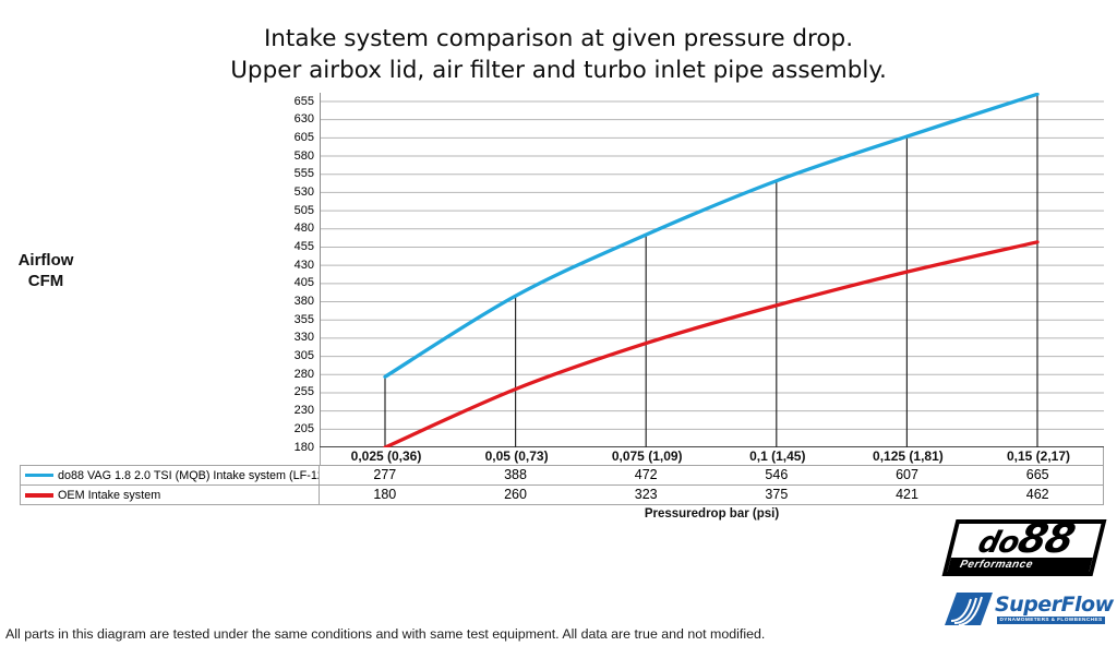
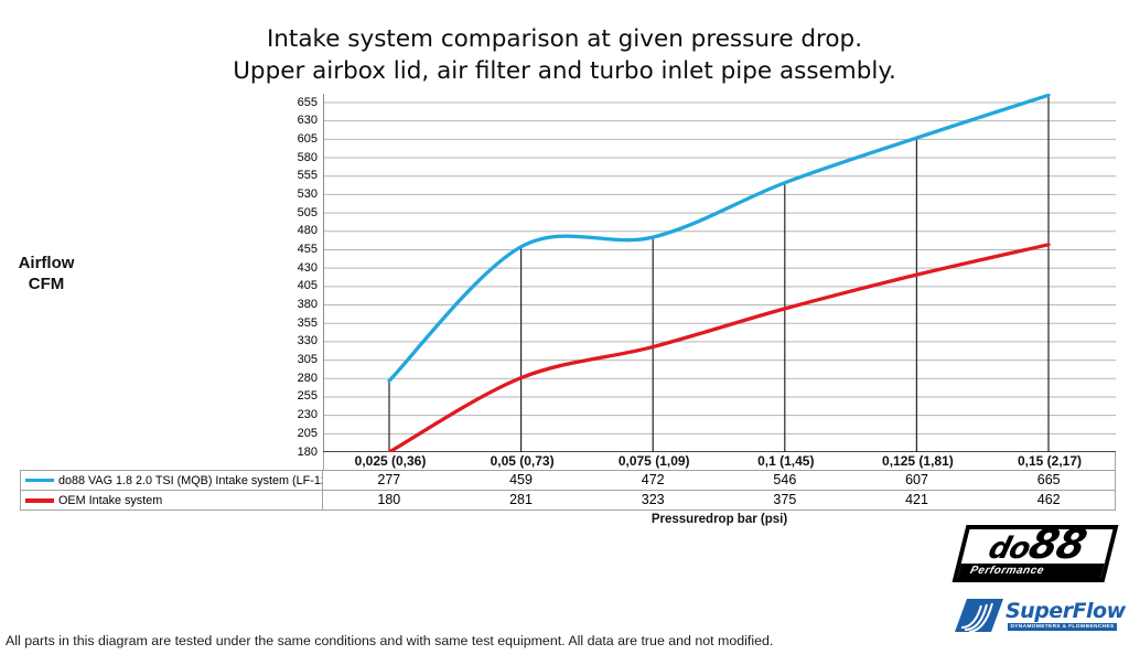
do88 VAG 1.8 2.0 TSI (MQB) Intake system (LF-120)/0,05 (0,73): 388 -> 459
OEM Intake system/0,05 (0,73): 260 -> 281
